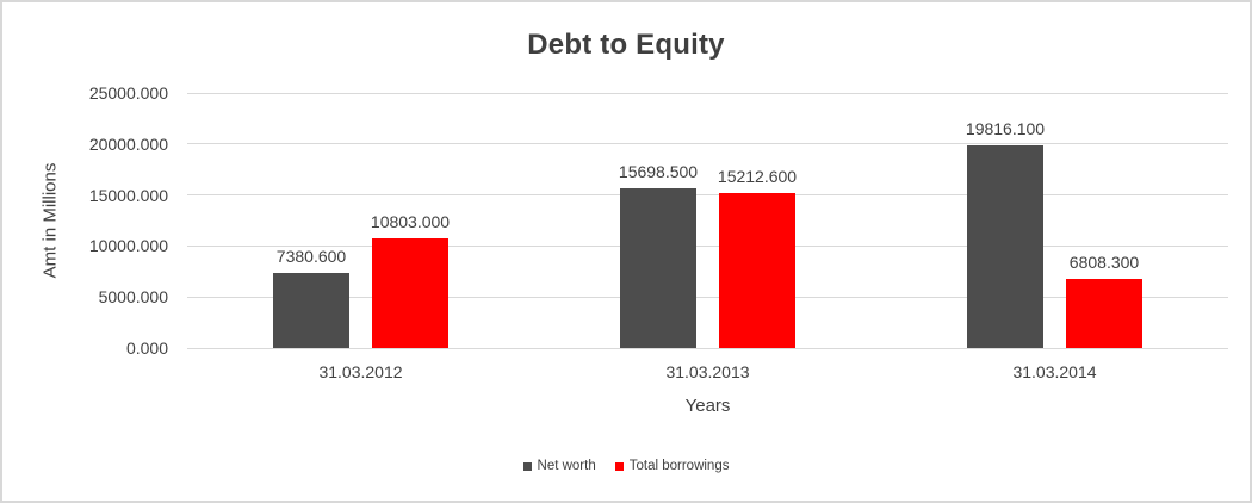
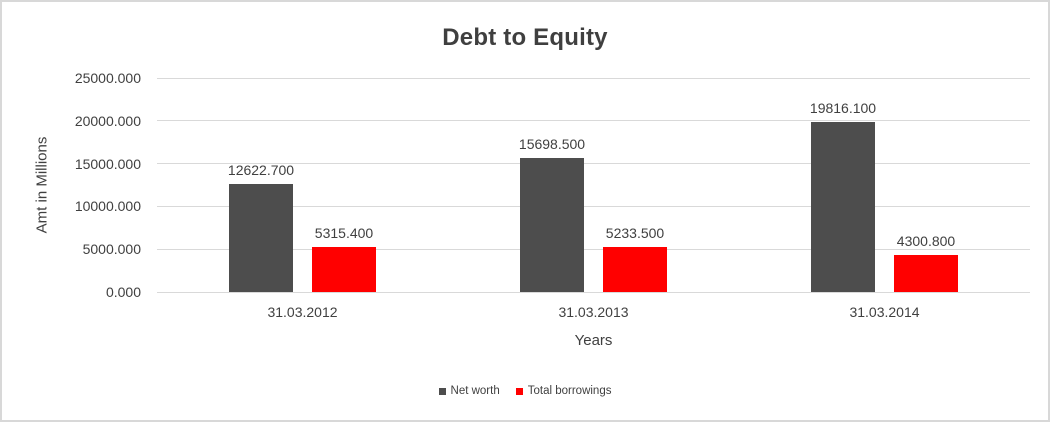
Net worth/31.03.2012: 7380.600 -> 12622.700
Total borrowings/31.03.2012: 10803.000 -> 5315.400
Total borrowings/31.03.2013: 15212.600 -> 5233.500
Total borrowings/31.03.2014: 6808.300 -> 4300.800
